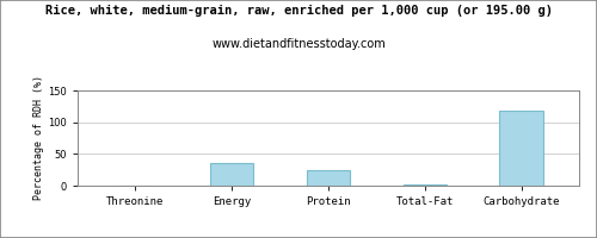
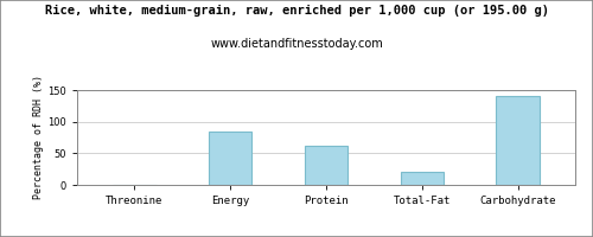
Energy: 35 -> 84
Protein: 24 -> 62
Total-Fat: 2 -> 20
Carbohydrate: 119 -> 140
